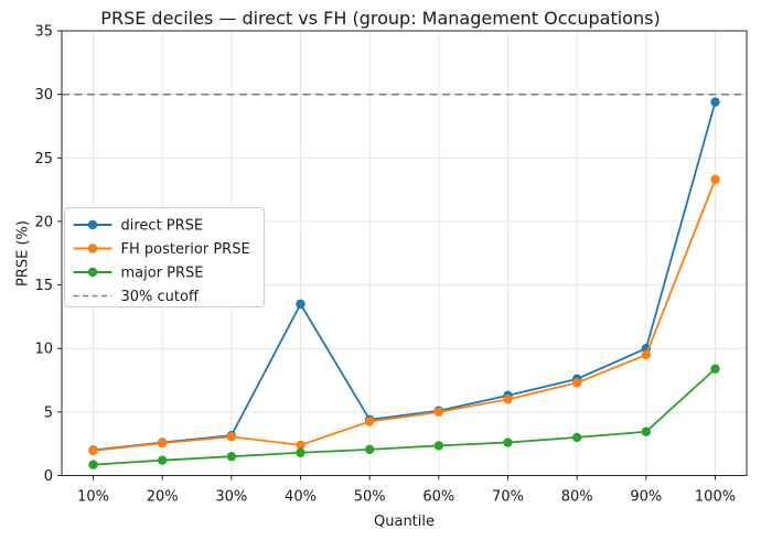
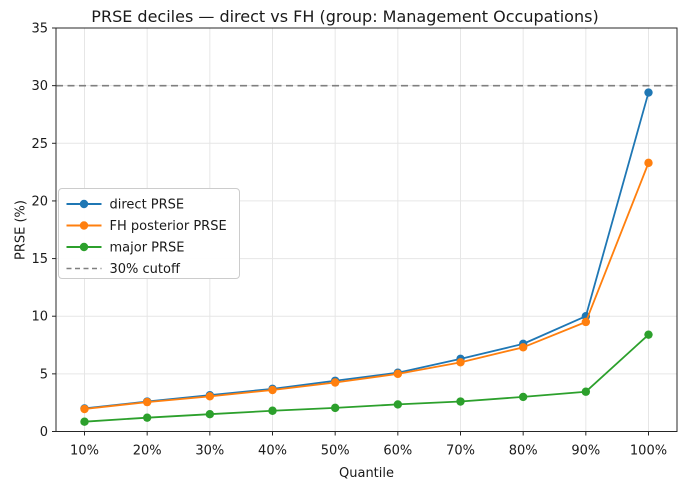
direct PRSE/40%: 13.5 -> 3.7
FH posterior PRSE/40%: 2.4 -> 3.6
